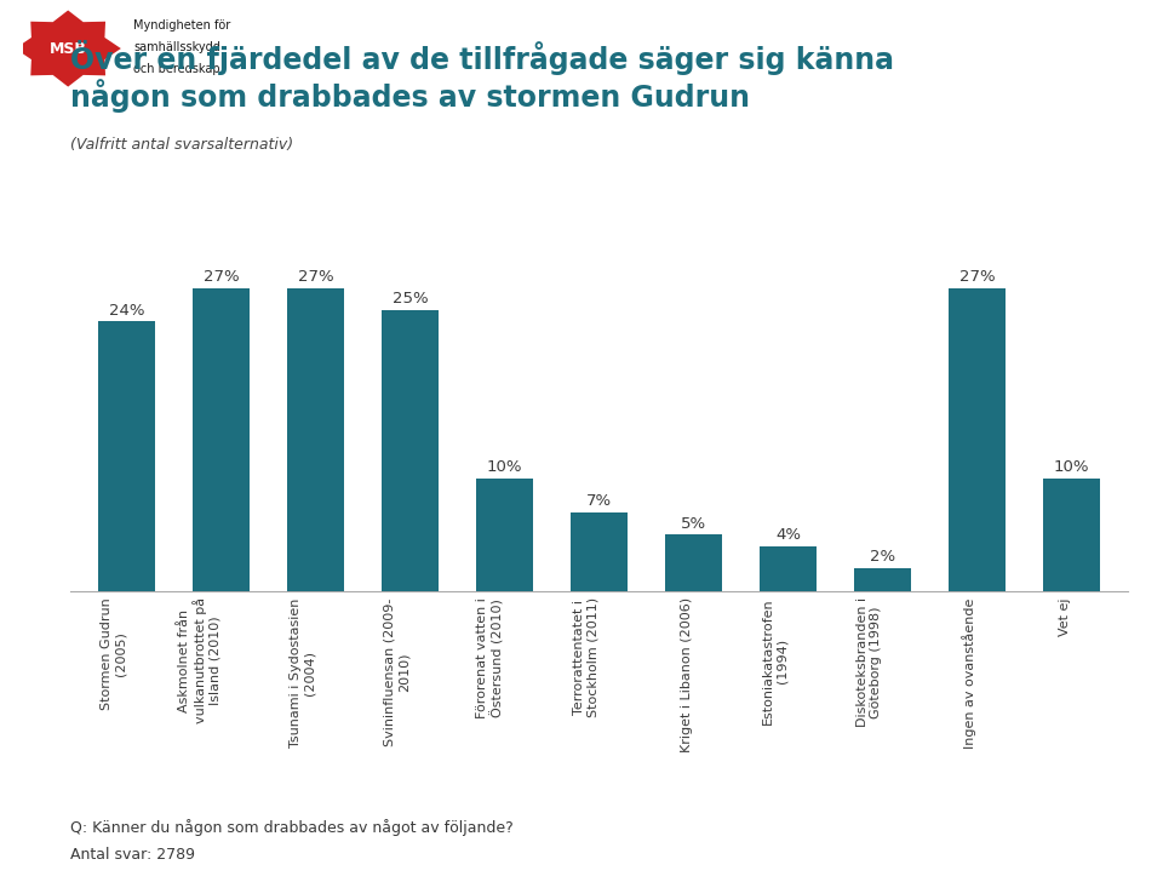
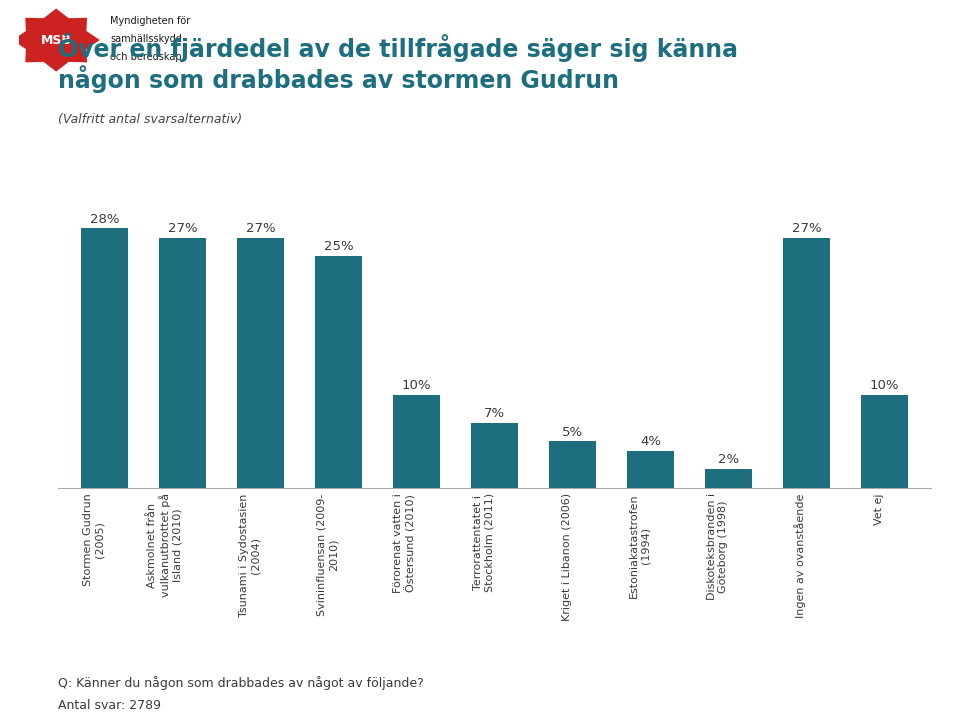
Stormen Gudrun (2005): 24% -> 28%
